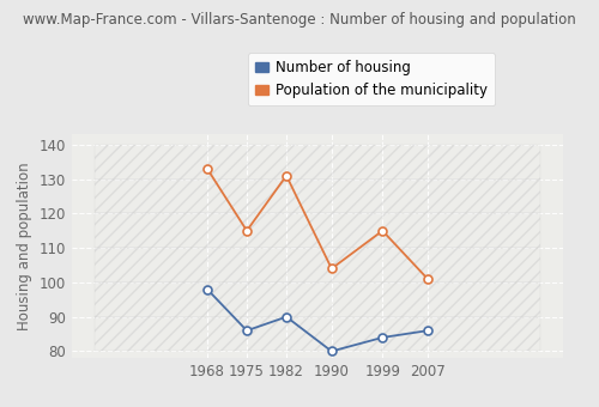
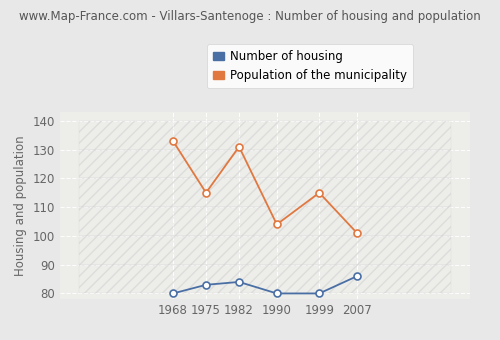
Number of housing/1968: 98 -> 80
Number of housing/1975: 86 -> 83
Number of housing/1982: 90 -> 84
Number of housing/1999: 84 -> 80
